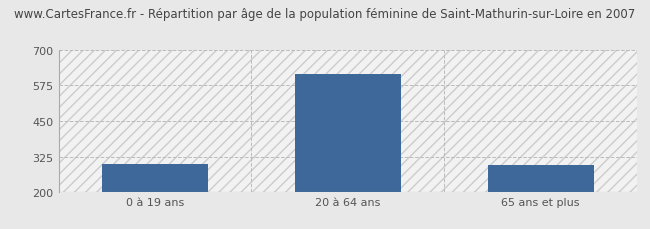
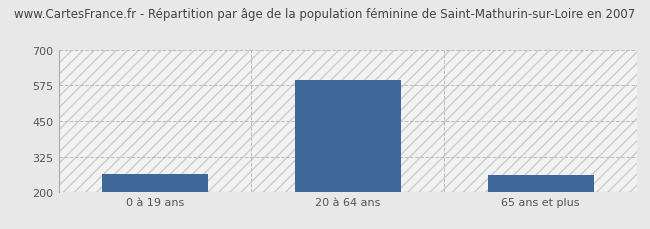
0 à 19 ans: 300 -> 263
20 à 64 ans: 615 -> 593
65 ans et plus: 295 -> 261
